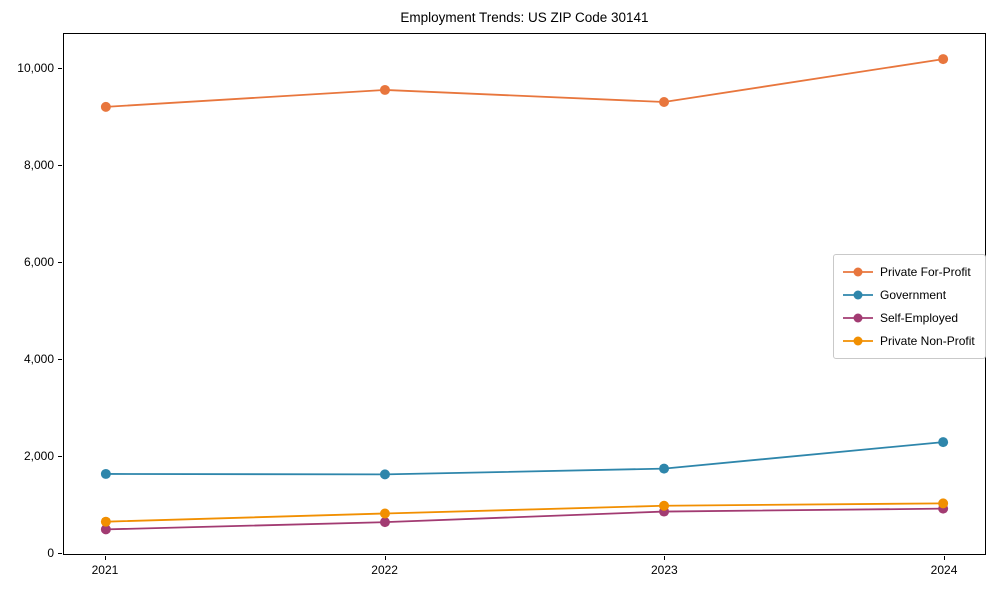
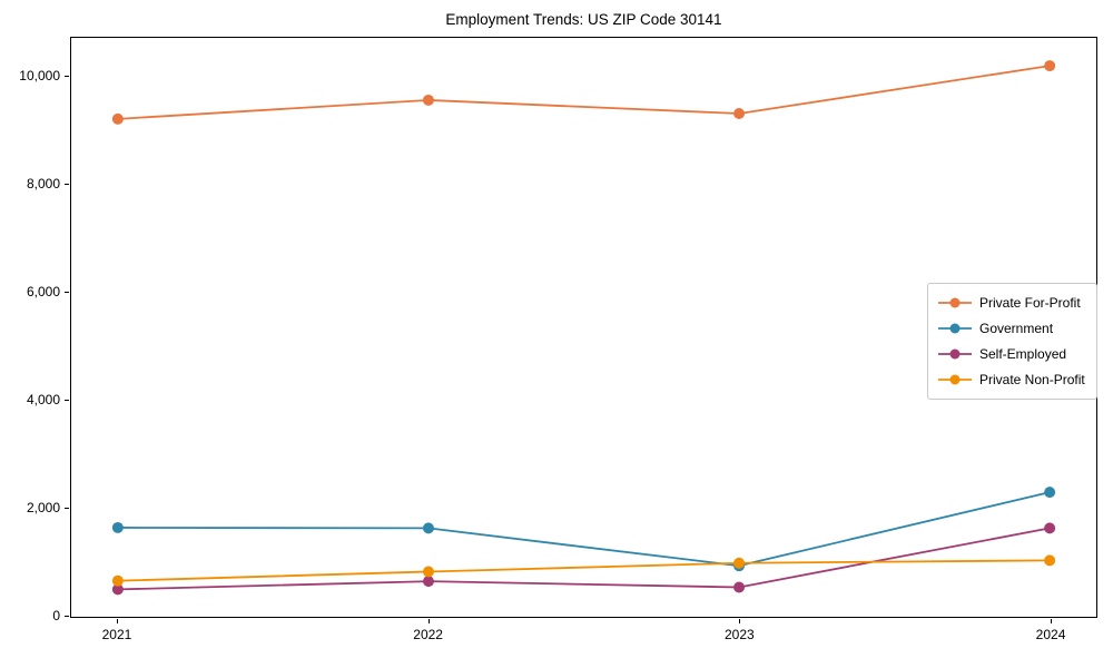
Government/2023: 1700 -> 900
Self-Employed/2023: 800 -> 500
Self-Employed/2024: 900 -> 1600
